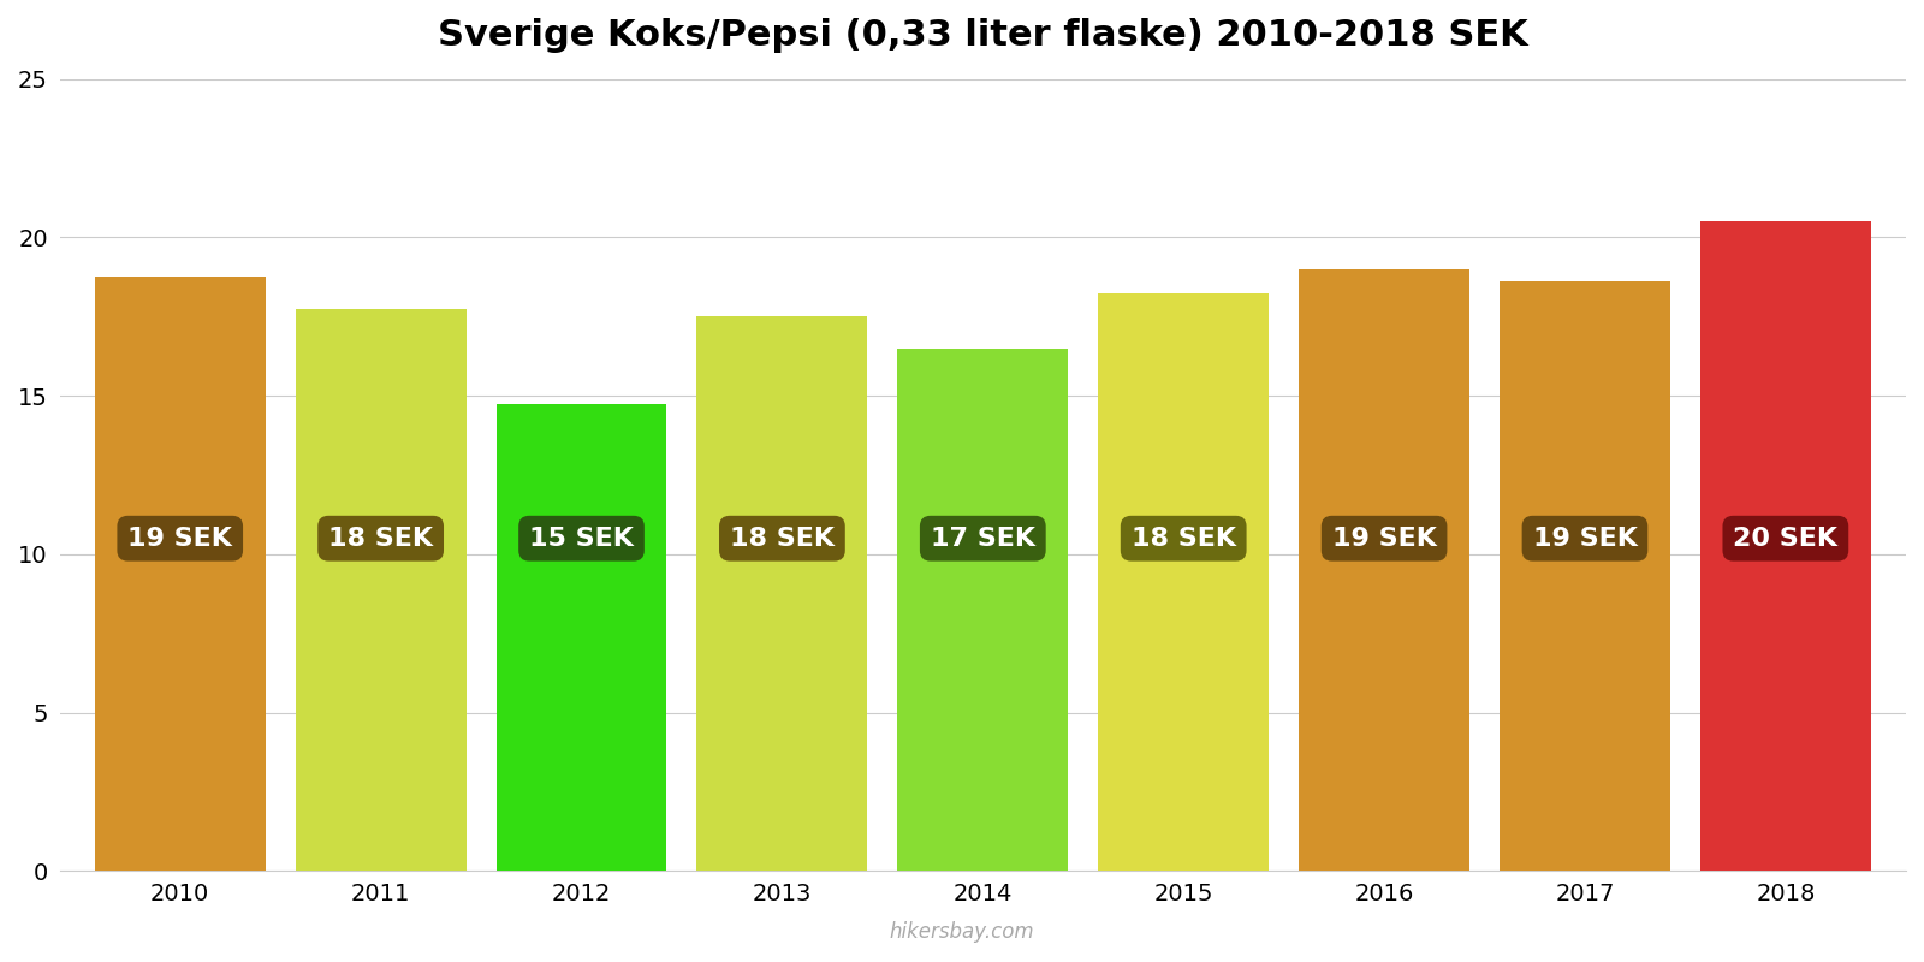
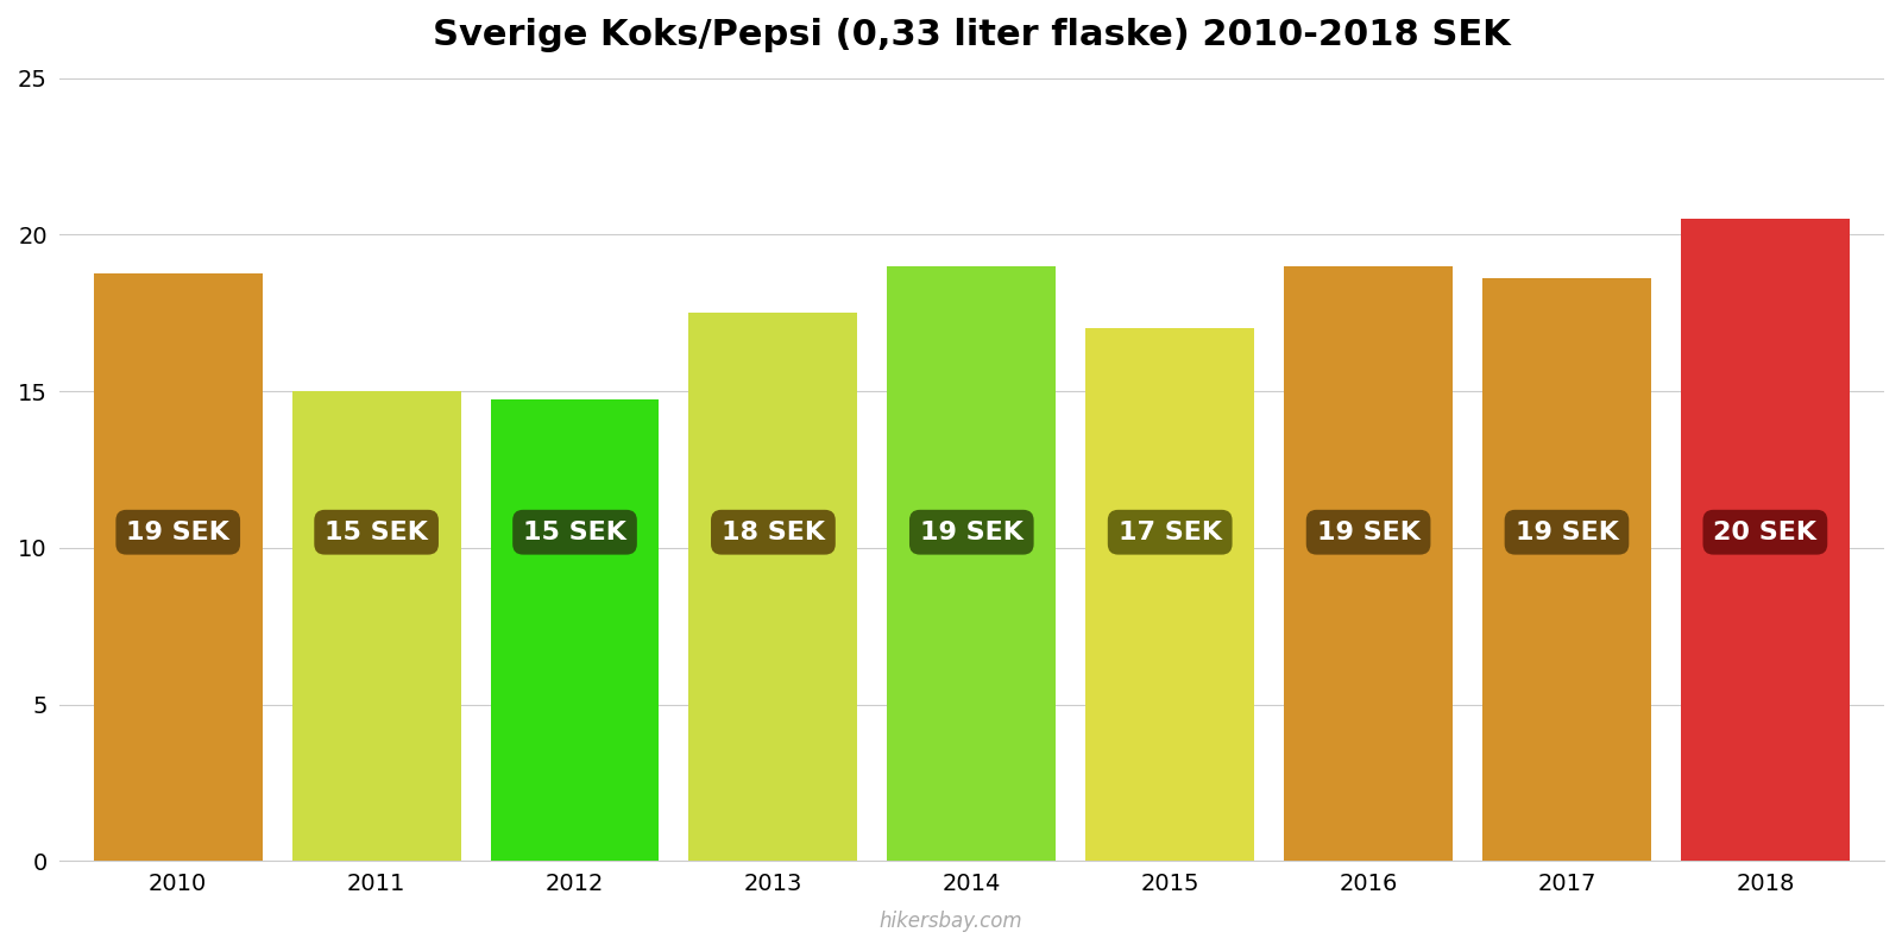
2011: 18 -> 15
2014: 17 -> 19
2015: 18 -> 17
